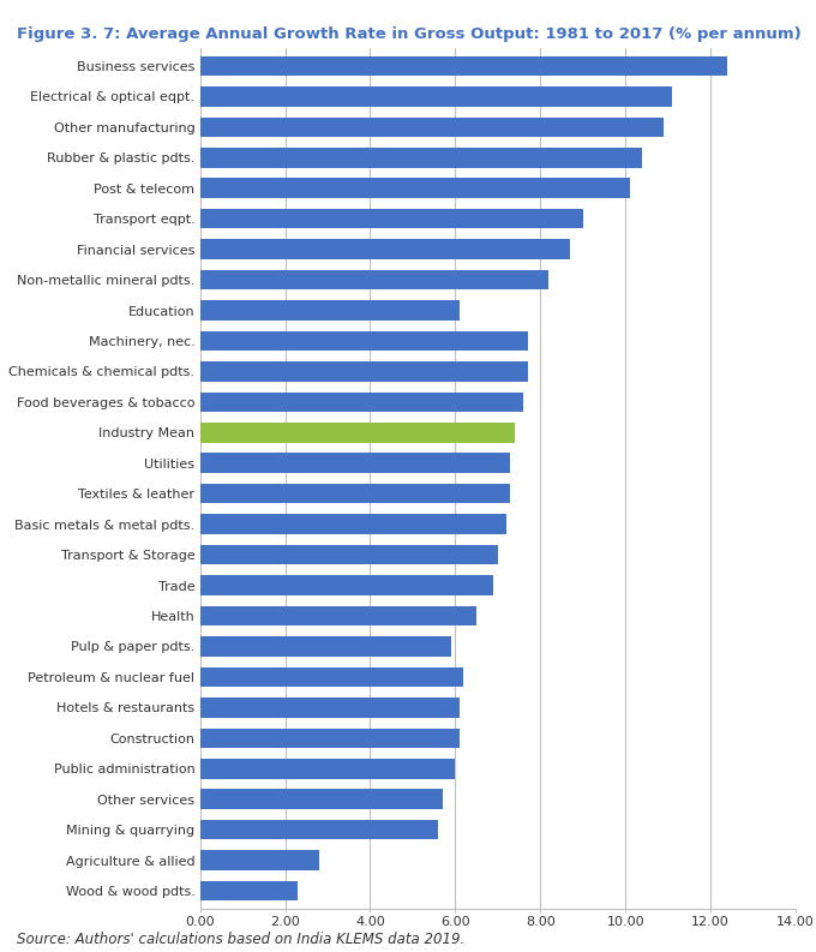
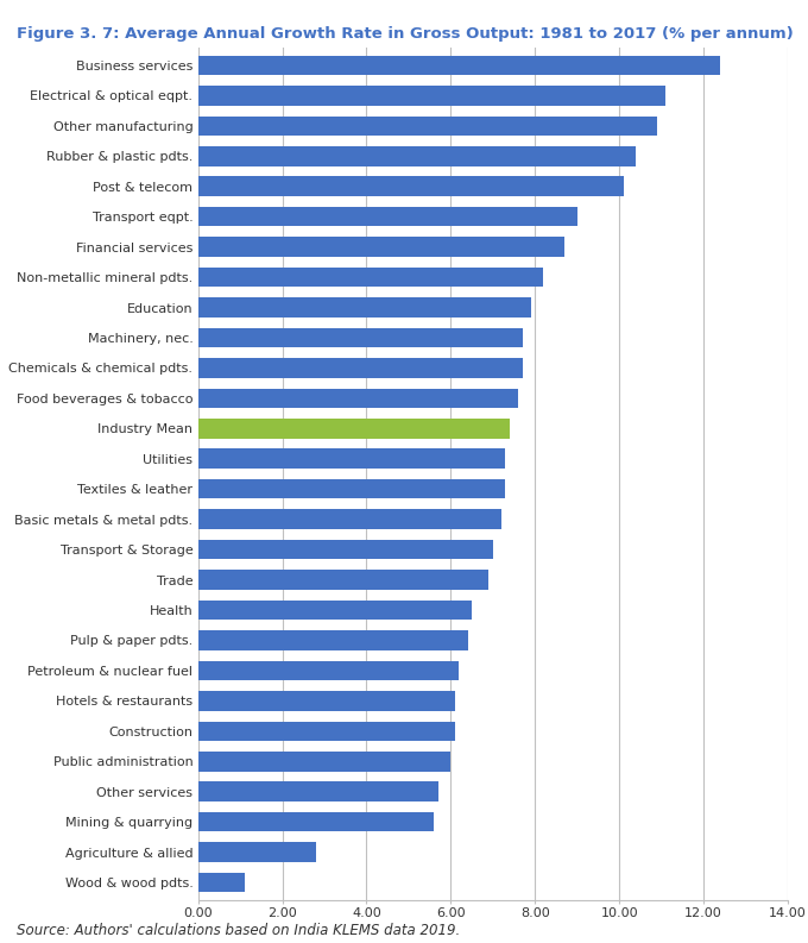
Education: 6.1 -> 7.9
Pulp & paper pdts.: 5.9 -> 6.4
Wood & wood pdts.: 2.3 -> 1.1
